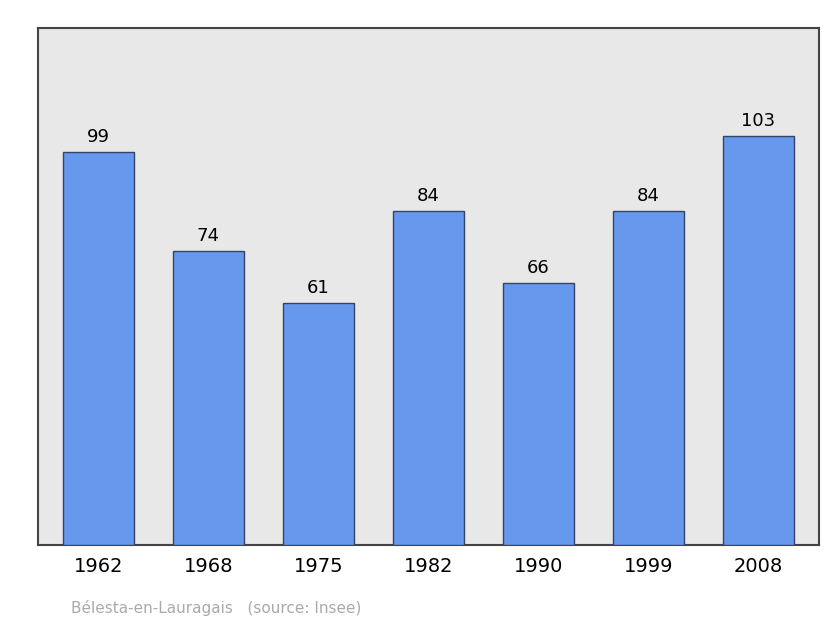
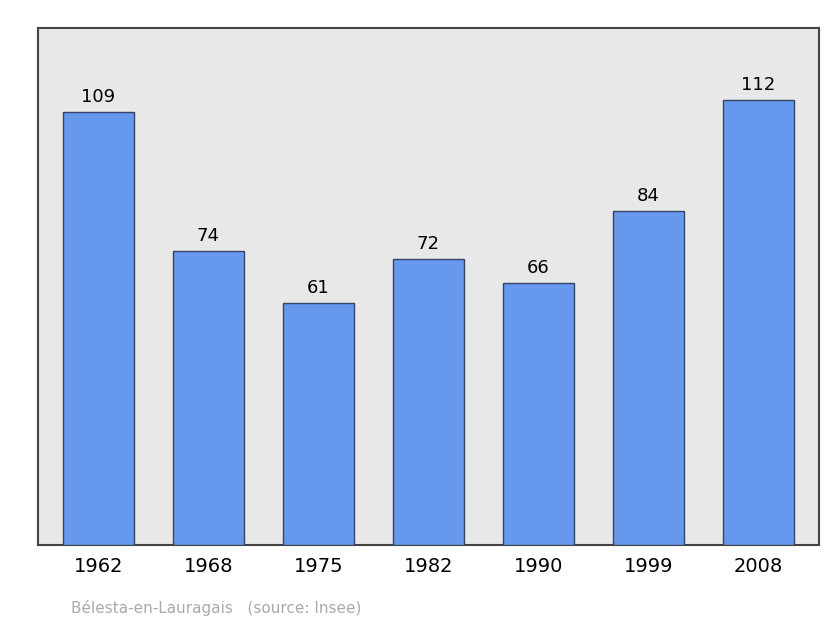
1962: 99 -> 109
1982: 84 -> 72
2008: 103 -> 112
